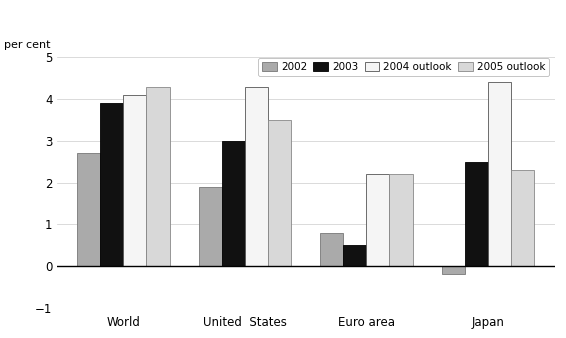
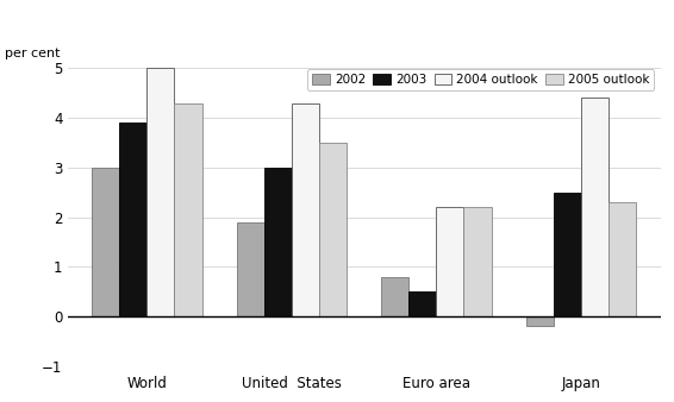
2002/World: 2.7 -> 3.0
2004 outlook/World: 4.1 -> 5.0
